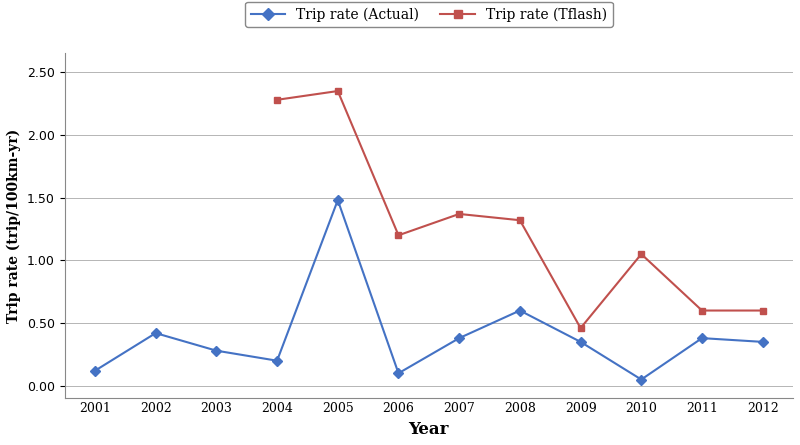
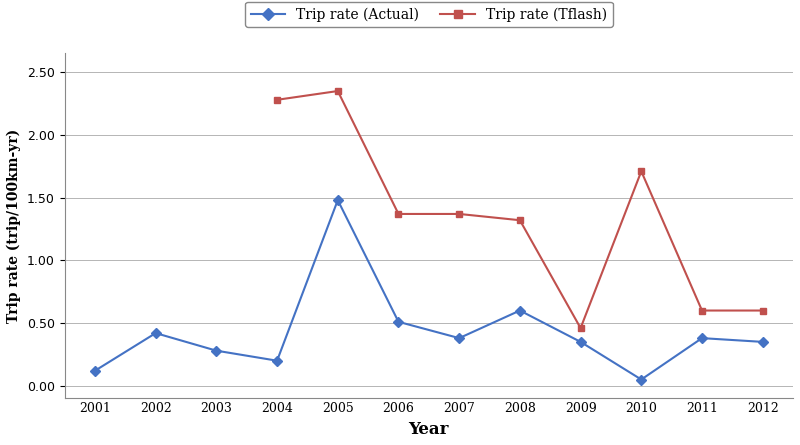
Trip rate (Actual)/2006: 0.10 -> 0.51
Trip rate (Tflash)/2006: 1.20 -> 1.37
Trip rate (Tflash)/2010: 1.05 -> 1.71
